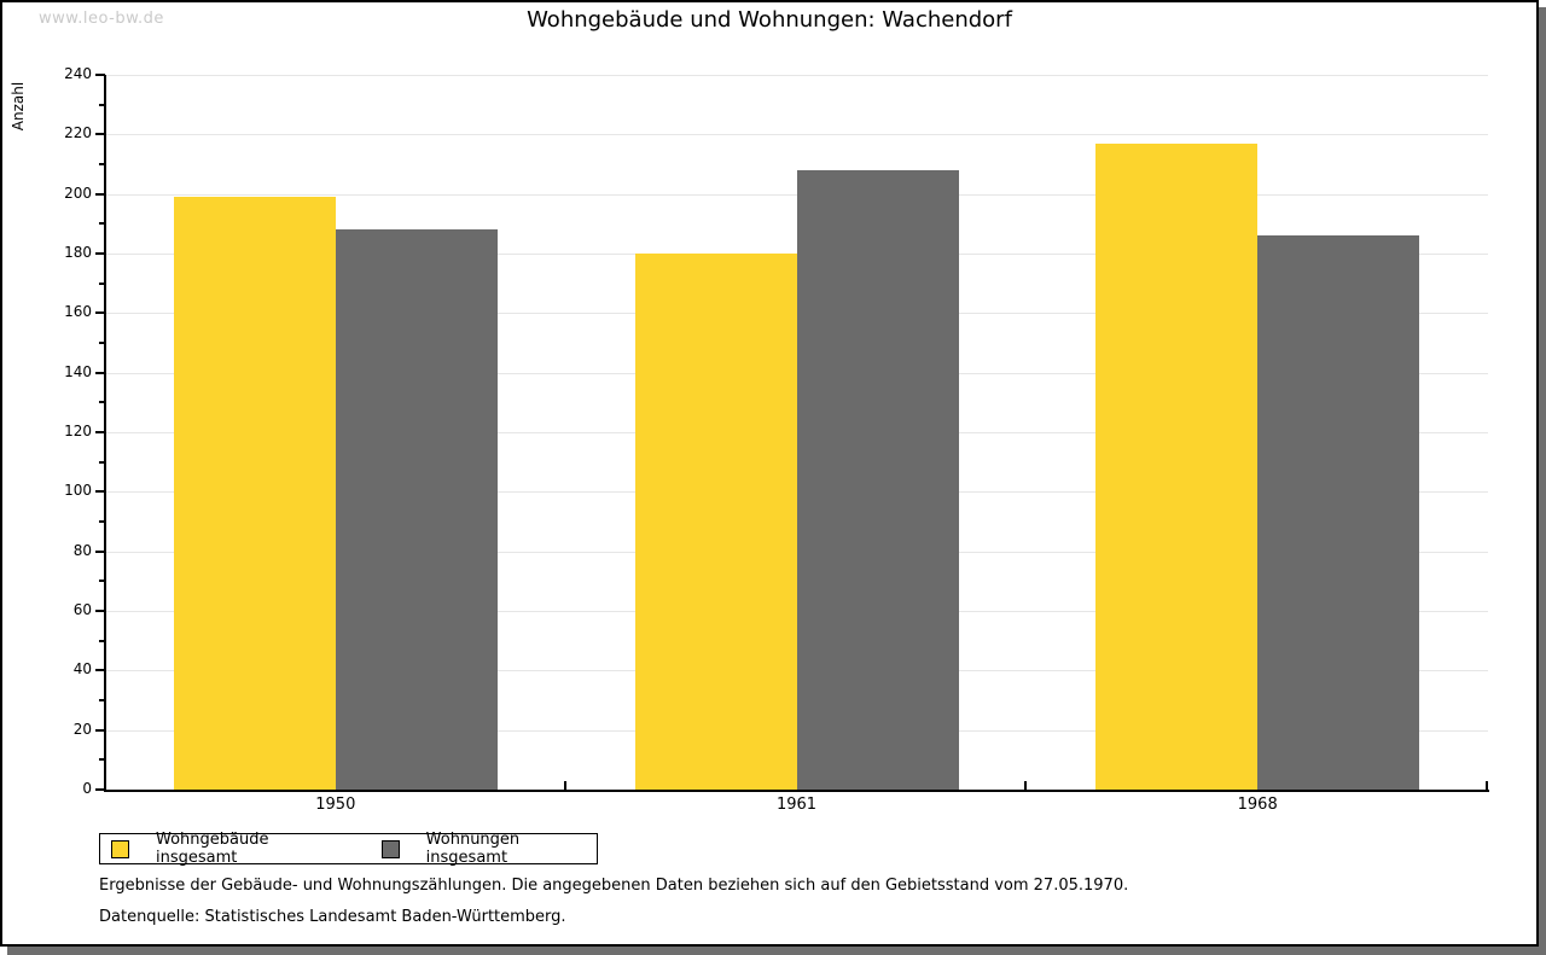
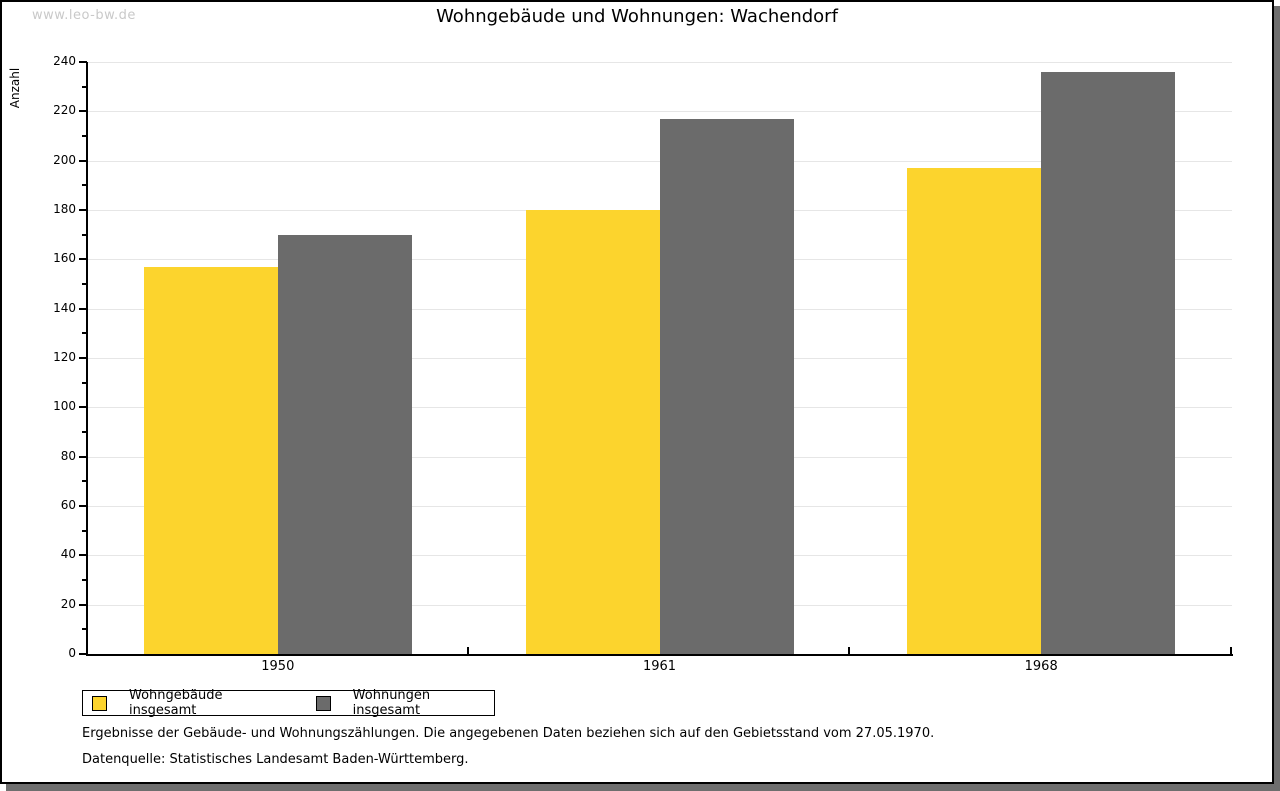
Wohngebäude insgesamt/1950: 199 -> 157
Wohnungen insgesamt/1950: 188 -> 170
Wohnungen insgesamt/1961: 208 -> 217
Wohngebäude insgesamt/1968: 217 -> 197
Wohnungen insgesamt/1968: 186 -> 236
